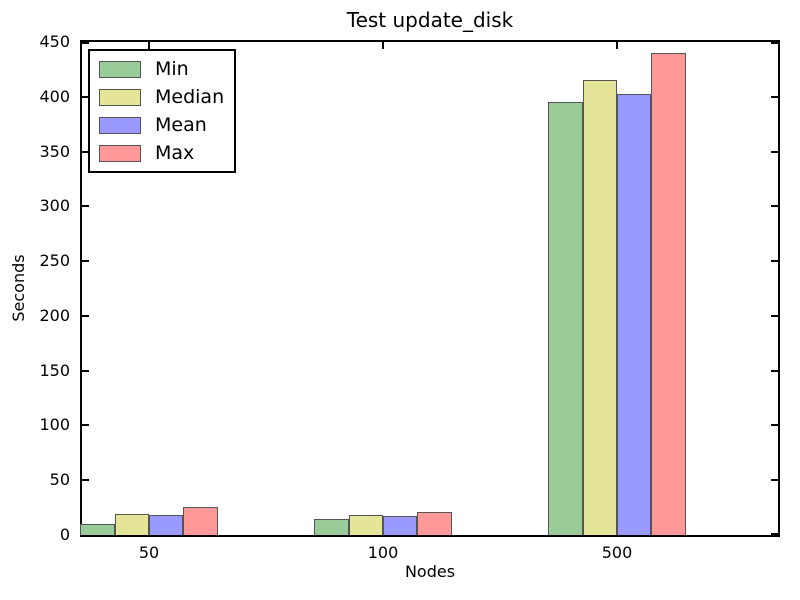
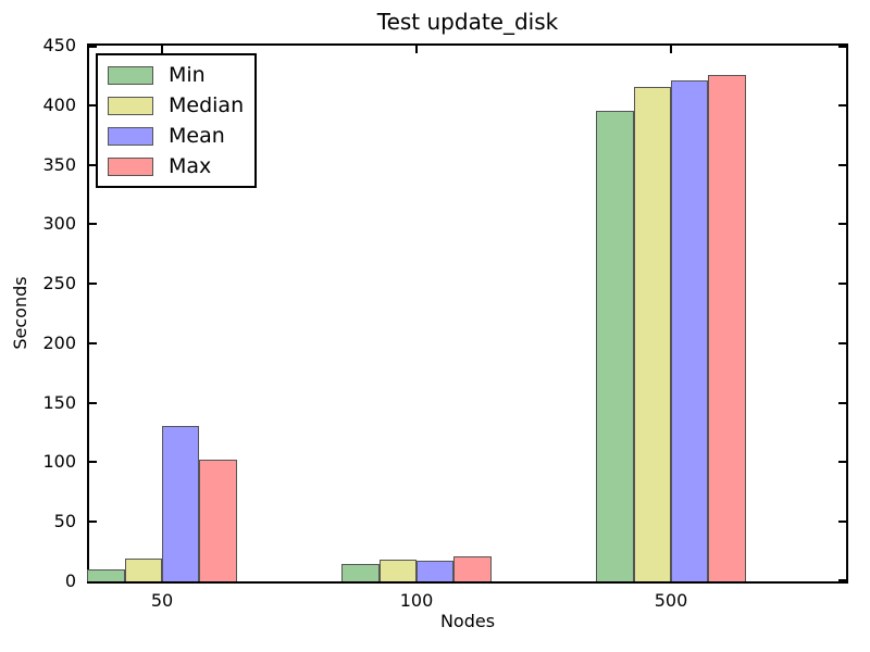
Mean/50: 18 -> 131
Max/50: 26 -> 102
Mean/500: 403 -> 421
Max/500: 440 -> 425
